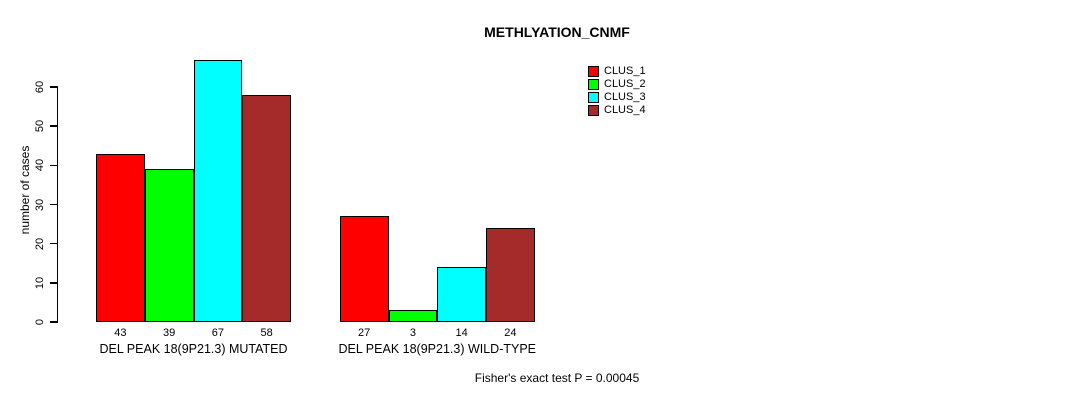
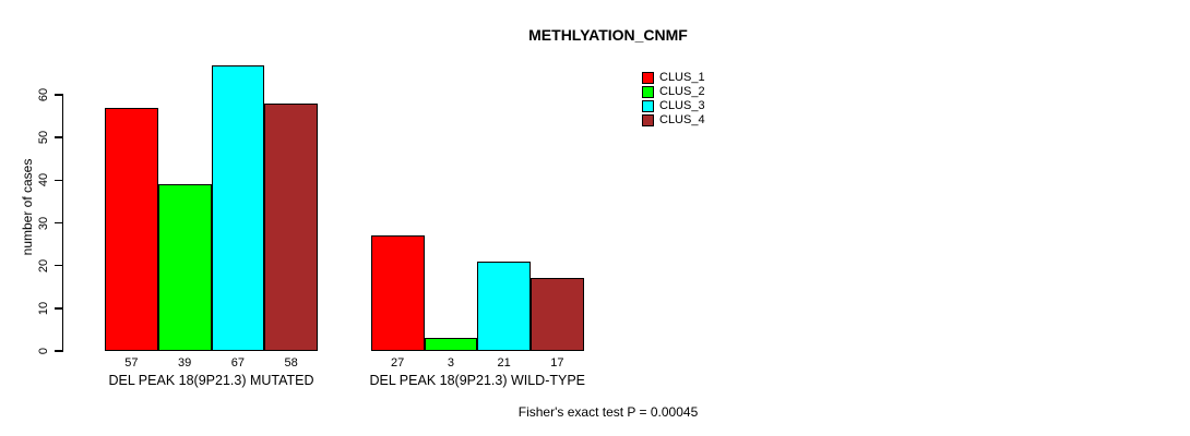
CLUS_1/DEL PEAK 18(9P21.3) MUTATED: 43 -> 57
CLUS_3/DEL PEAK 18(9P21.3) WILD-TYPE: 14 -> 21
CLUS_4/DEL PEAK 18(9P21.3) WILD-TYPE: 24 -> 17
